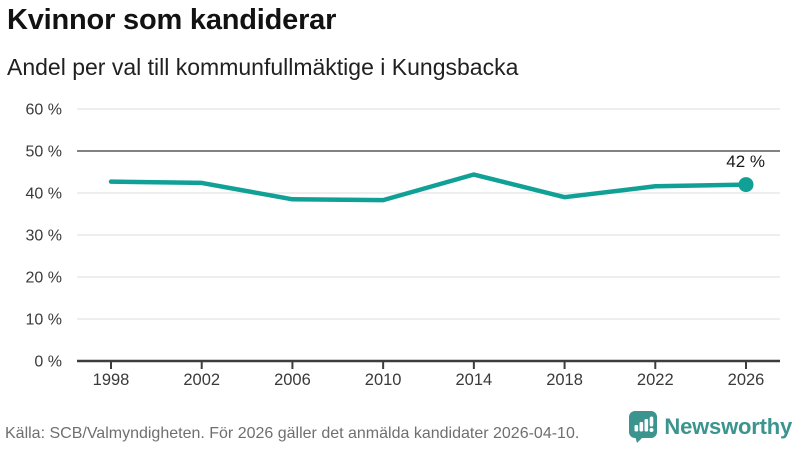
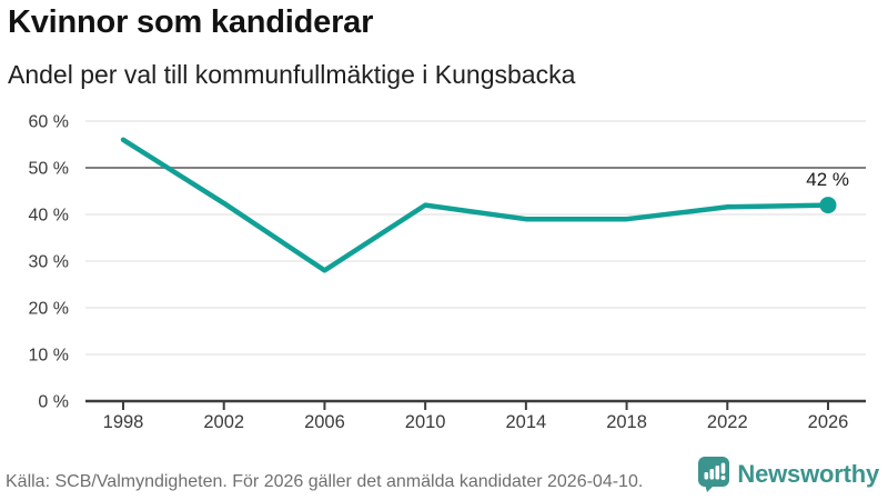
1998: 43% -> 56%
2006: 38% -> 28%
2010: 38% -> 42%
2014: 44% -> 39%
